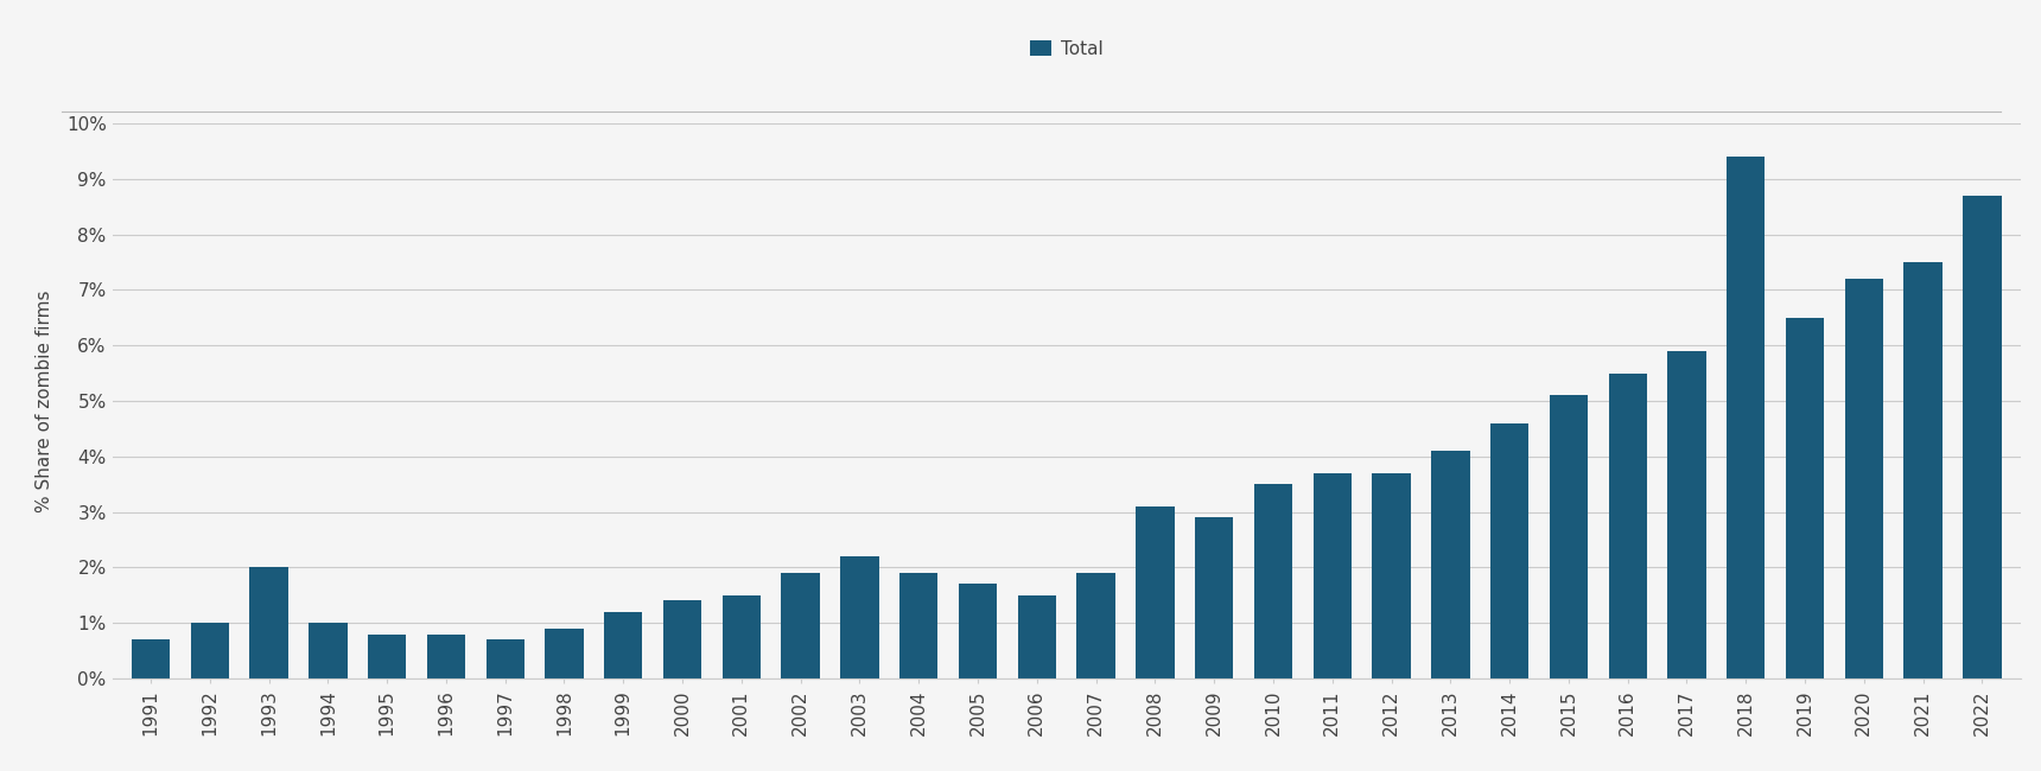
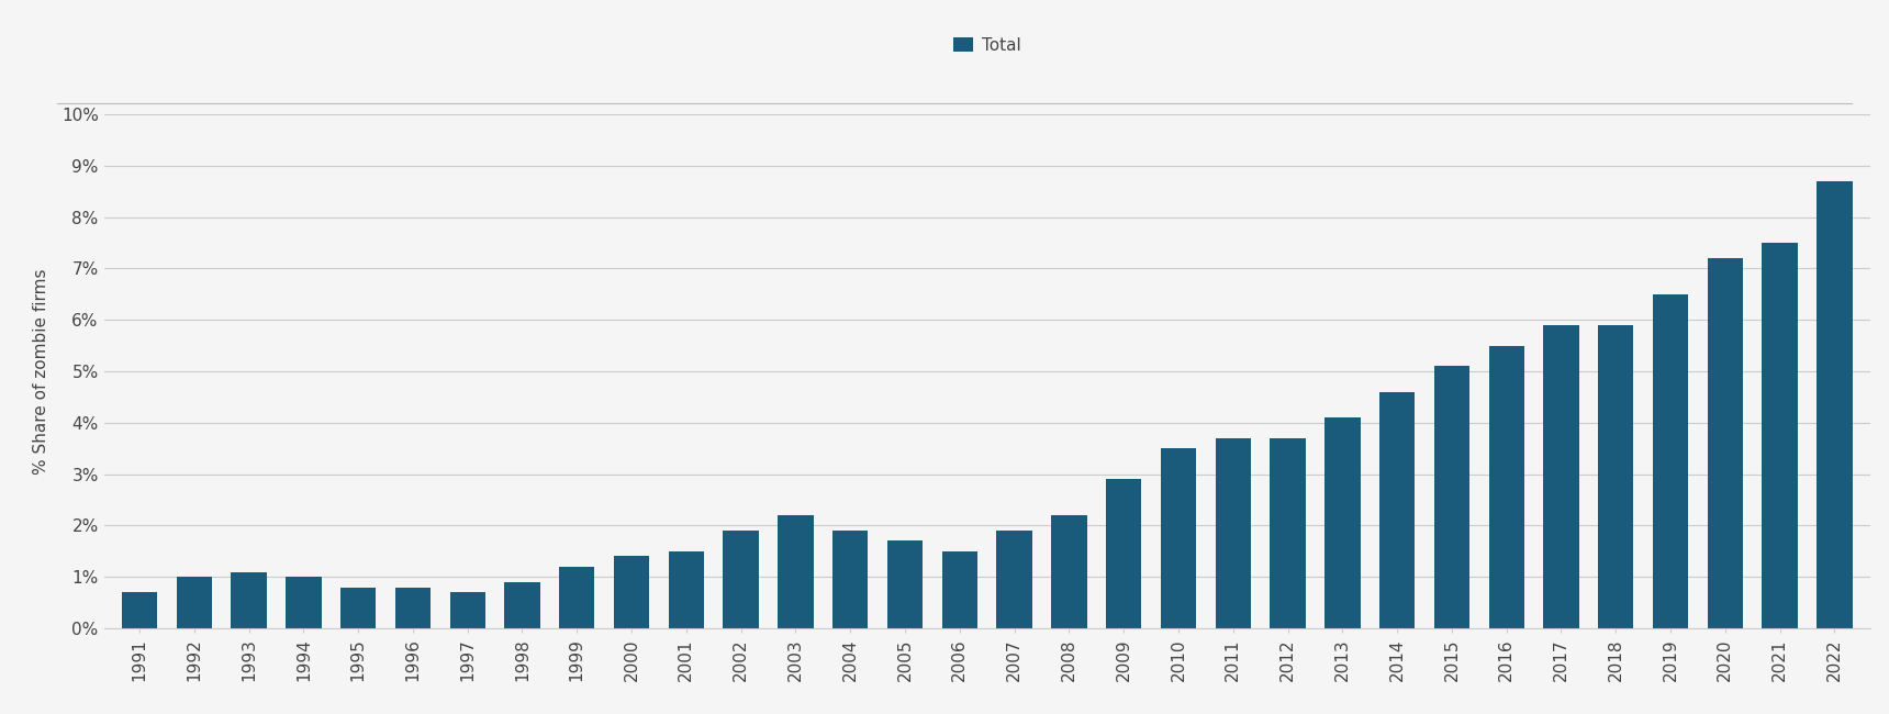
1993: 2.0% -> 1.1%
2008: 3.1% -> 2.2%
2018: 9.4% -> 5.9%
